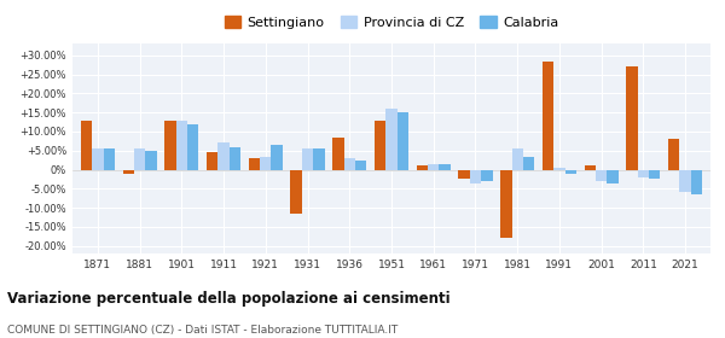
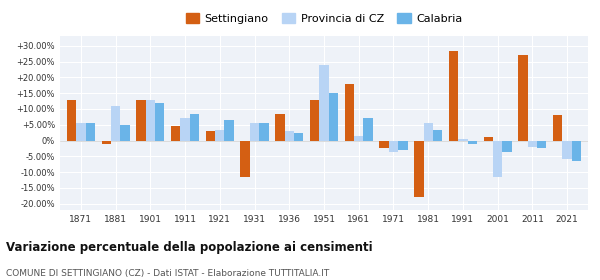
Provincia di CZ/1881: 5.5% -> 11.0%
Calabria/1911: 6.0% -> 8.5%
Provincia di CZ/1951: 16.0% -> 24.0%
Settingiano/1961: 1.0% -> 18.0%
Calabria/1961: 1.5% -> 7.0%
Provincia di CZ/2001: -3.0% -> -11.5%
